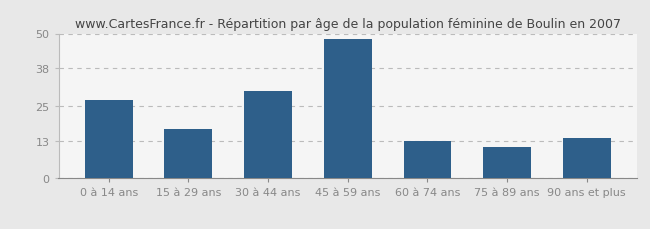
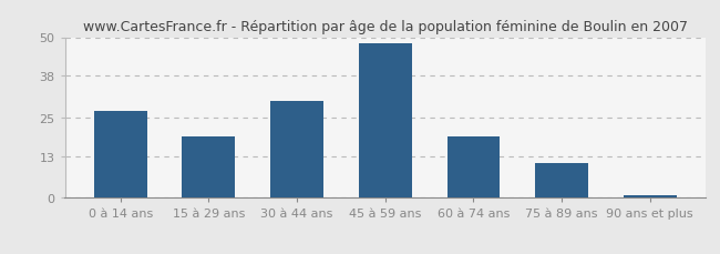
15 à 29 ans: 17 -> 19
60 à 74 ans: 13 -> 19
90 ans et plus: 14 -> 1
